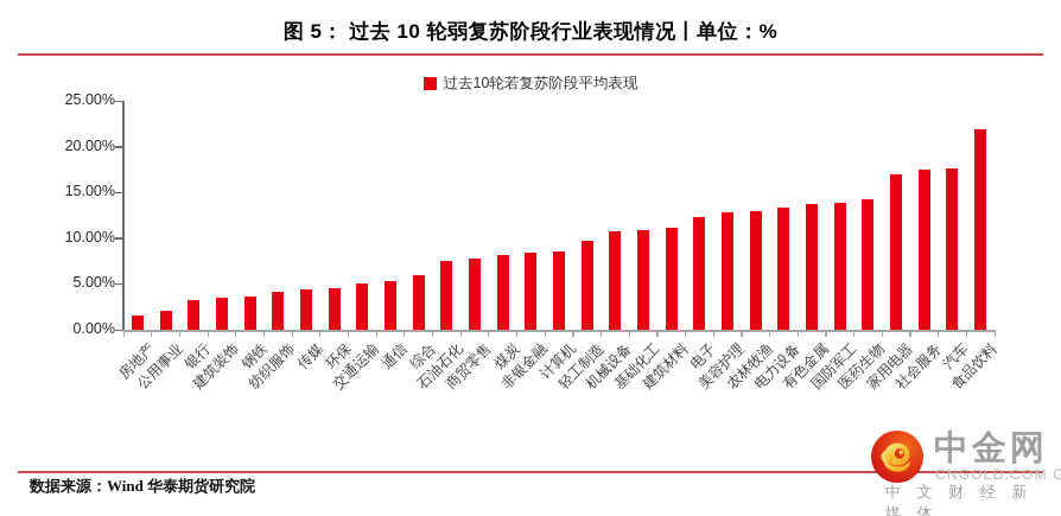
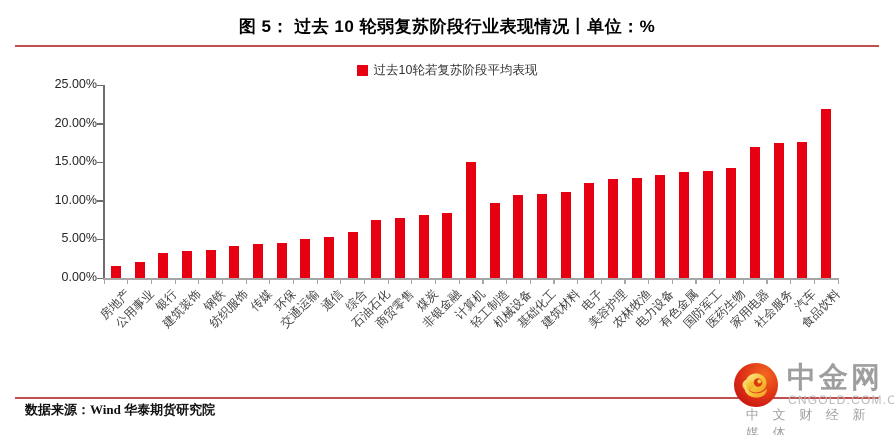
计算机: 8% -> 15%
